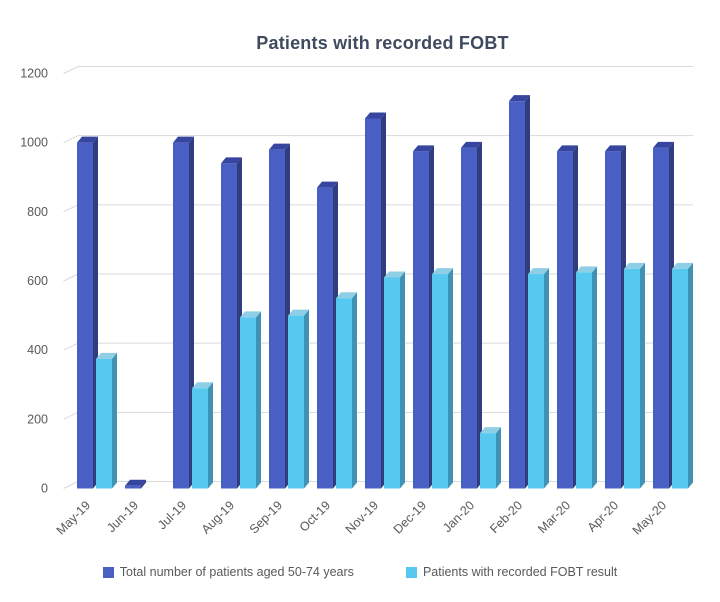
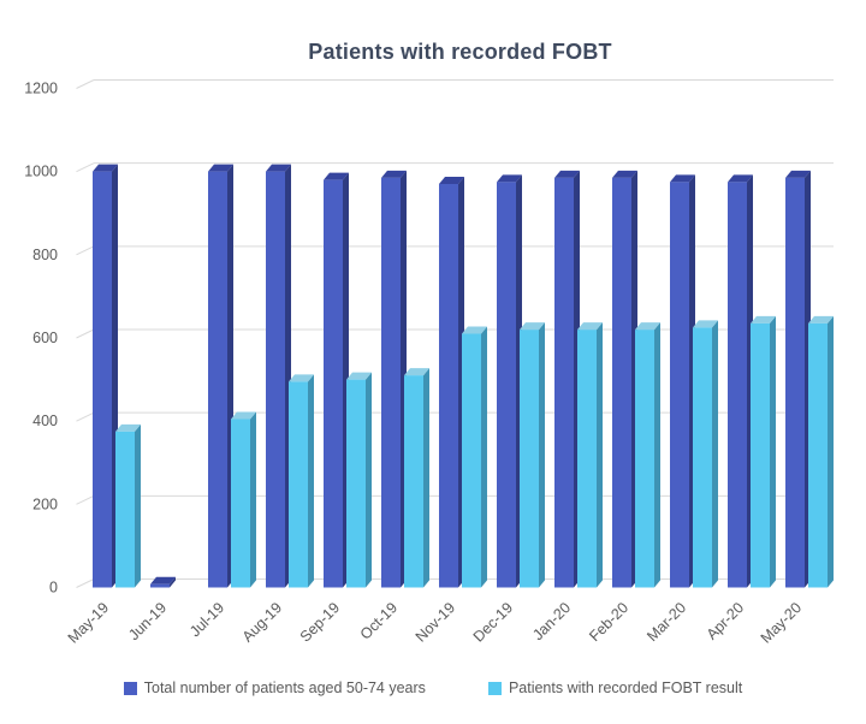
Patients with recorded FOBT result/Jul-19: 290 -> 400
Total number of patients aged 50-74 years/Aug-19: 940 -> 1000
Total number of patients aged 50-74 years/Oct-19: 870 -> 980
Patients with recorded FOBT result/Oct-19: 550 -> 510
Total number of patients aged 50-74 years/Nov-19: 1070 -> 970
Patients with recorded FOBT result/Jan-20: 160 -> 620
Total number of patients aged 50-74 years/Feb-20: 1120 -> 980
